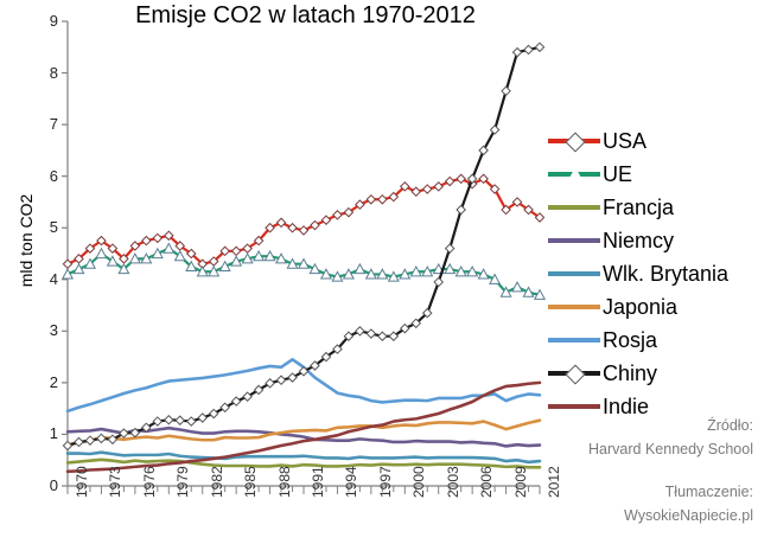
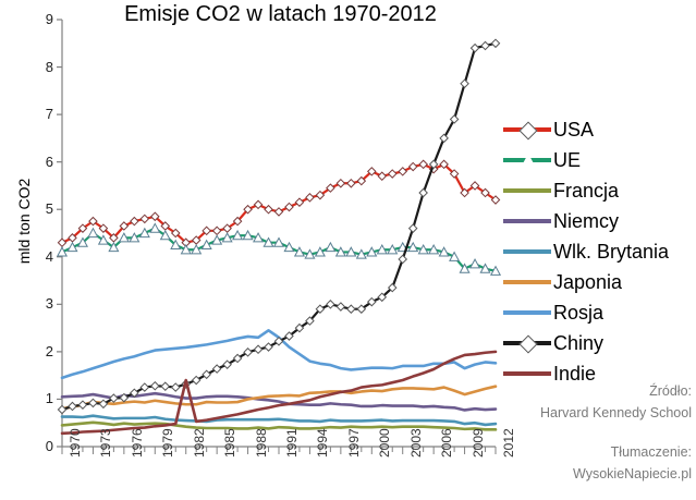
Indie/1982: 0.5 -> 1.4
